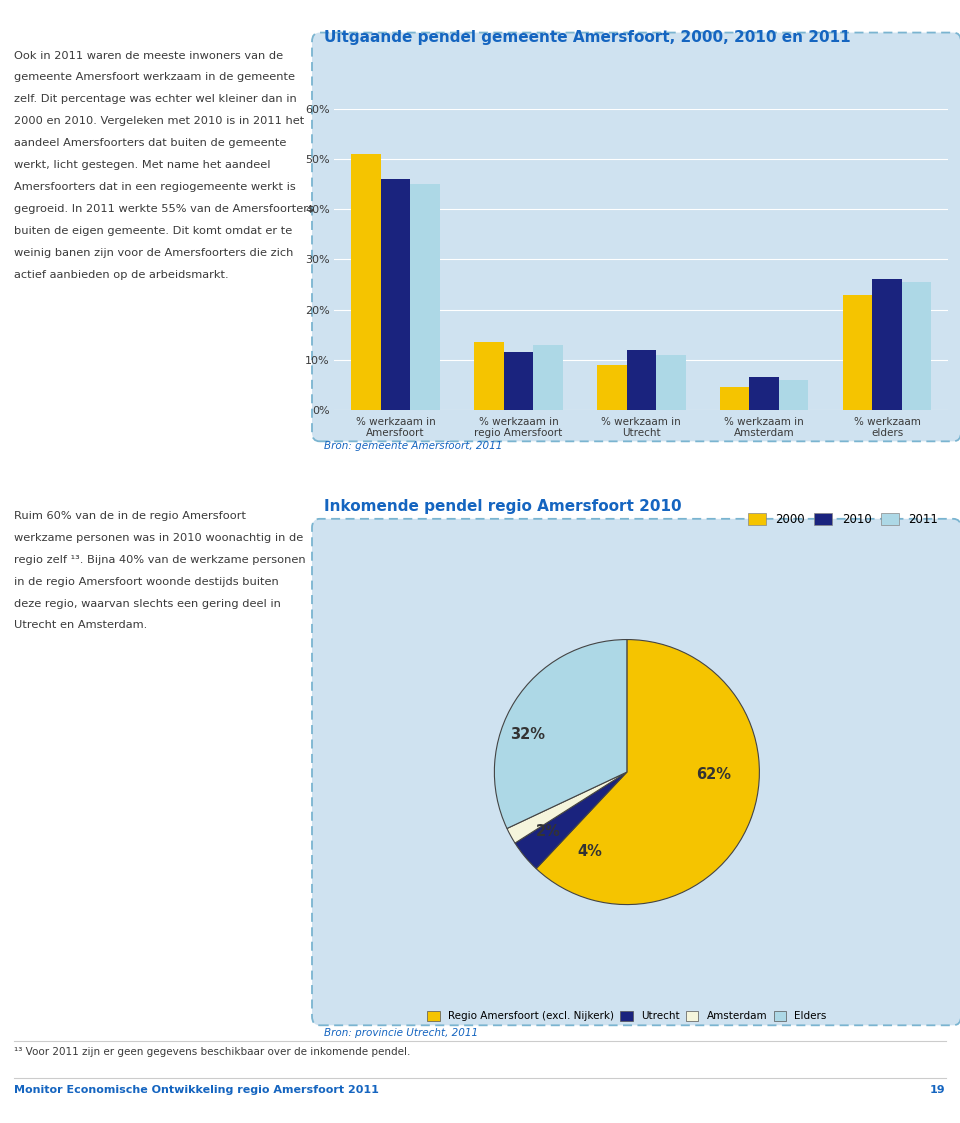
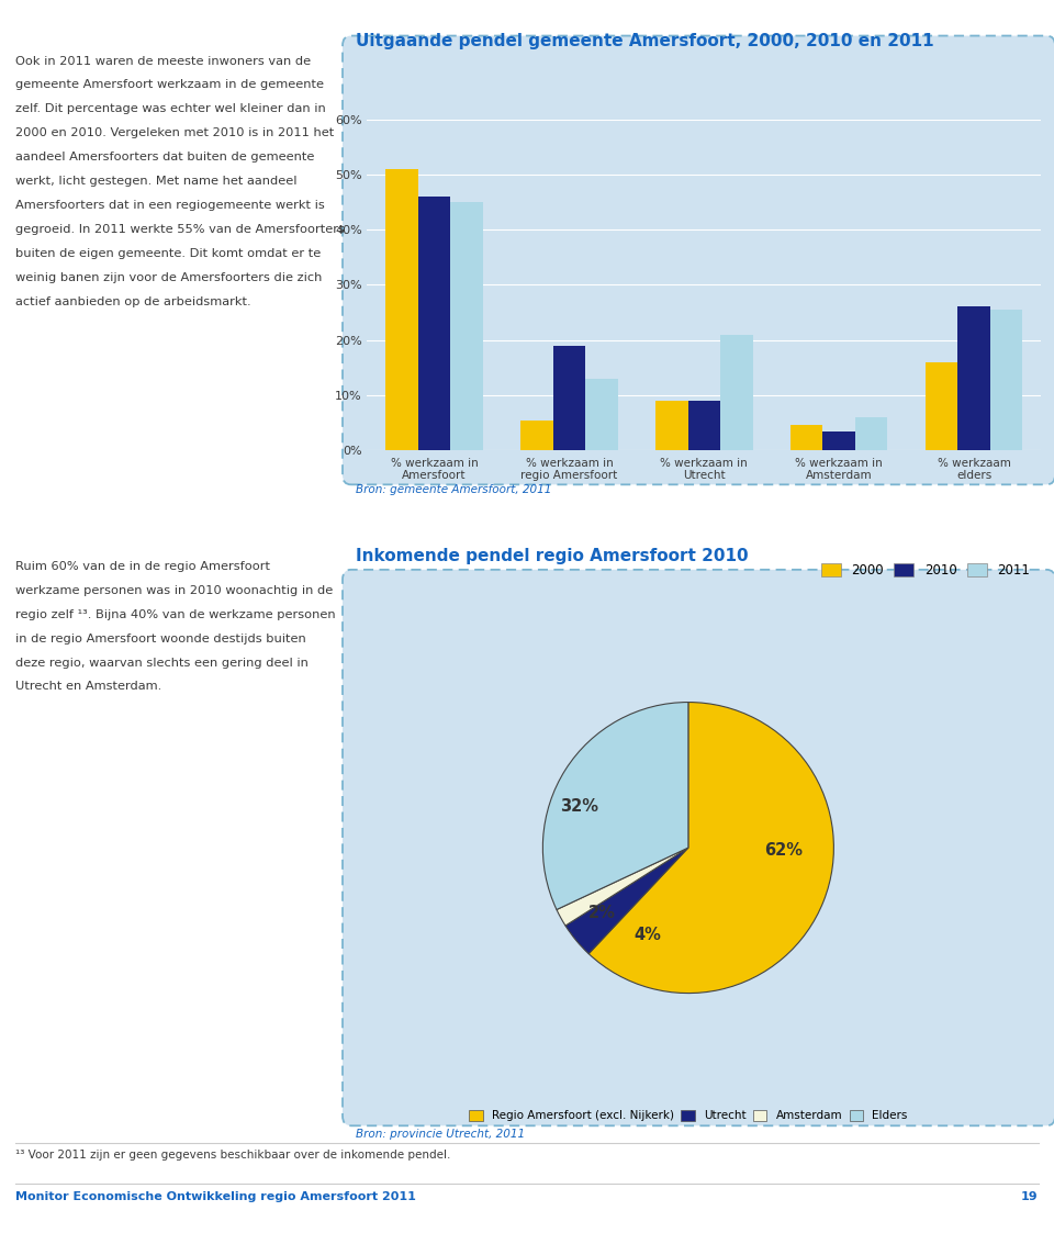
2000/% werkzaam in regio Amersfoort: 13.5% -> 5.4%
2010/% werkzaam in regio Amersfoort: 11.5% -> 19.0%
2010/% werkzaam in Utrecht: 12.0% -> 9.0%
2011/% werkzaam in Utrecht: 11.0% -> 21.0%
2010/% werkzaam in Amsterdam: 6.5% -> 3.4%
2000/% werkzaam elders: 23.0% -> 16.0%
